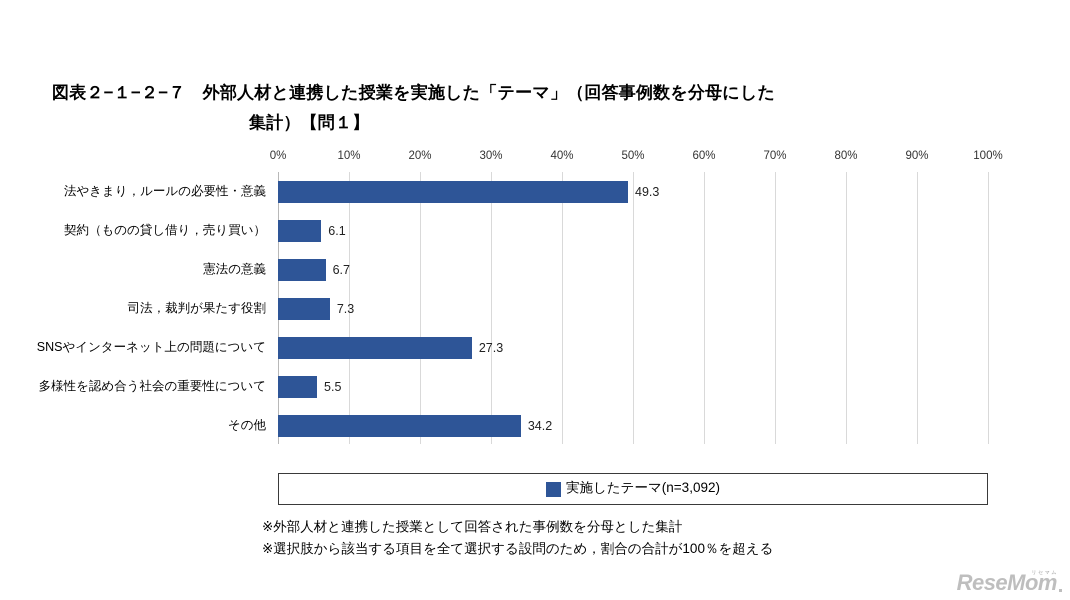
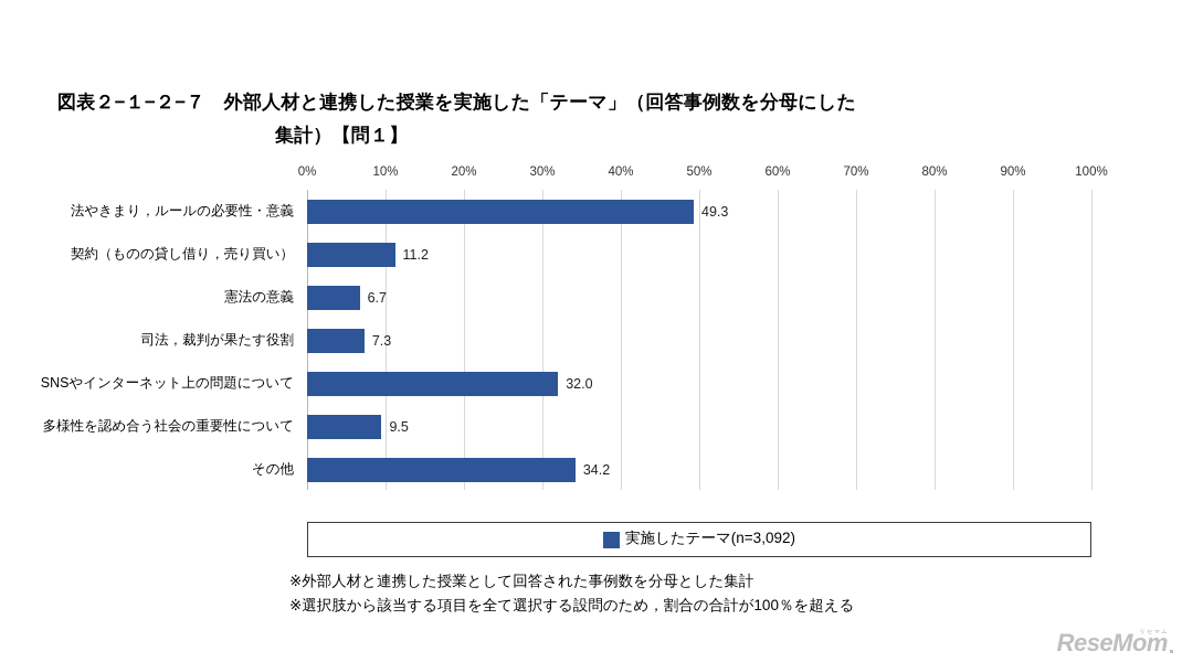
契約（ものの貸し借り，売り買い）: 6.1 -> 11.2
SNSやインターネット上の問題について: 27.3 -> 32.0
多様性を認め合う社会の重要性について: 5.5 -> 9.5
